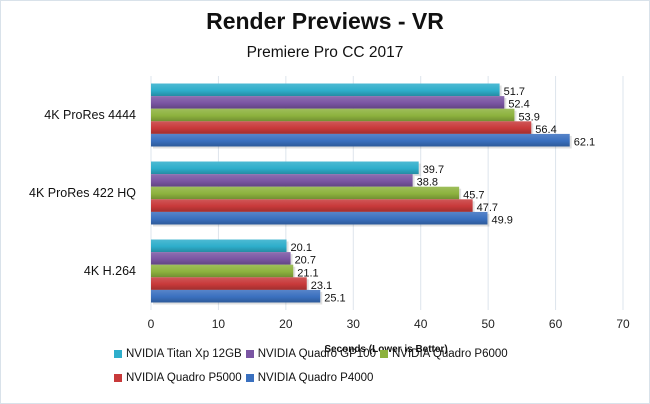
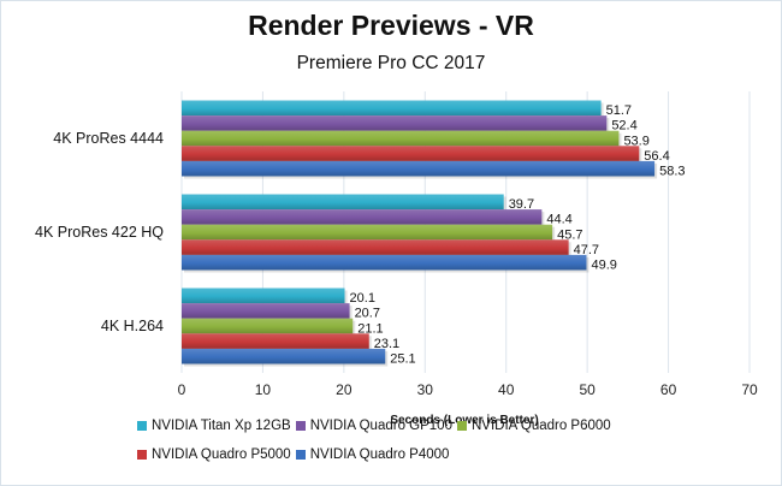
NVIDIA Quadro P4000/4K ProRes 4444: 62.1 -> 58.3
NVIDIA Quadro GP100/4K ProRes 422 HQ: 38.8 -> 44.4
